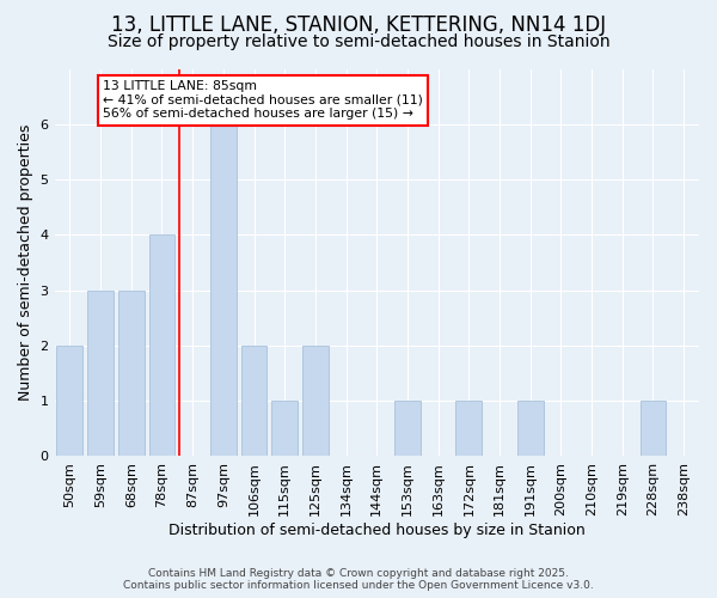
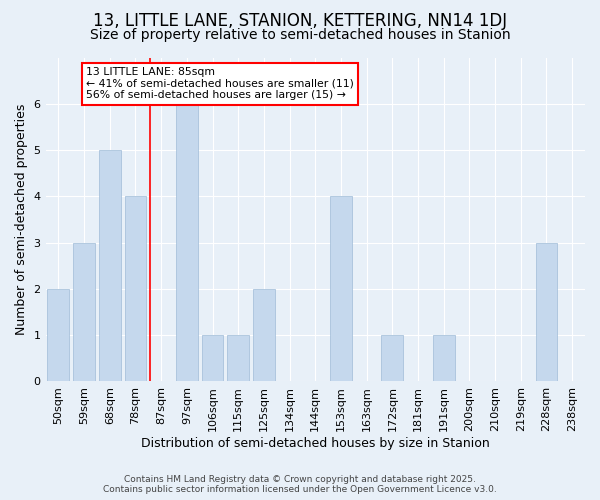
68sqm: 3 -> 5
106sqm: 2 -> 1
153sqm: 1 -> 4
228sqm: 1 -> 3
